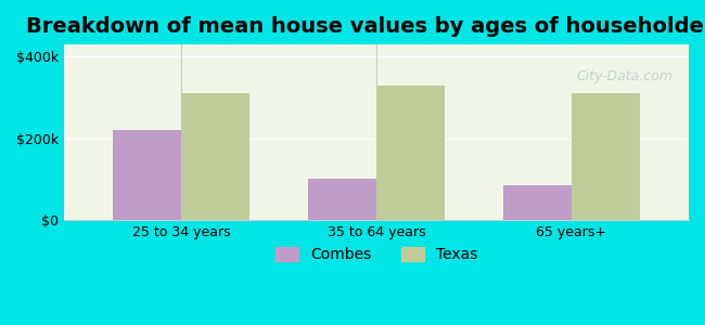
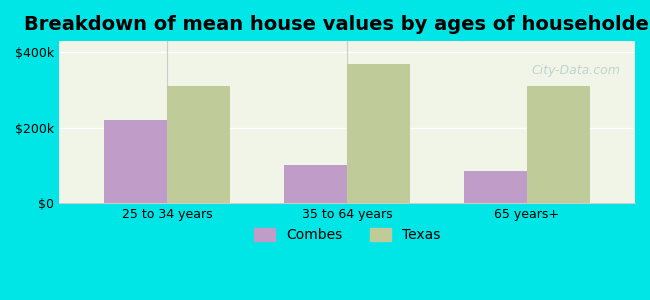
Texas/35 to 64 years: $330k -> $370k
